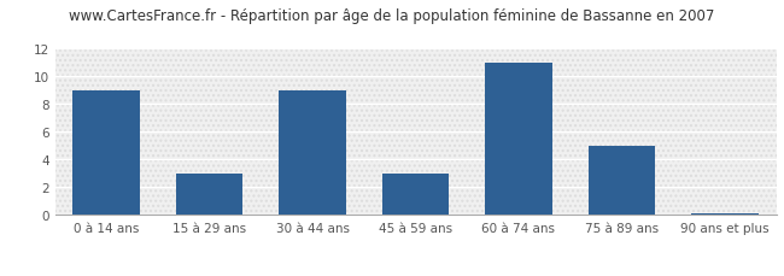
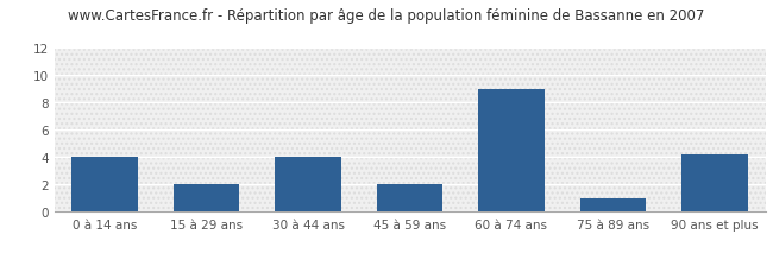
0 à 14 ans: 9.0 -> 4.0
15 à 29 ans: 3.0 -> 2.0
30 à 44 ans: 9.0 -> 4.0
45 à 59 ans: 3.0 -> 2.0
60 à 74 ans: 11.0 -> 9.0
75 à 89 ans: 5.0 -> 1.0
90 ans et plus: 0.1 -> 4.2
